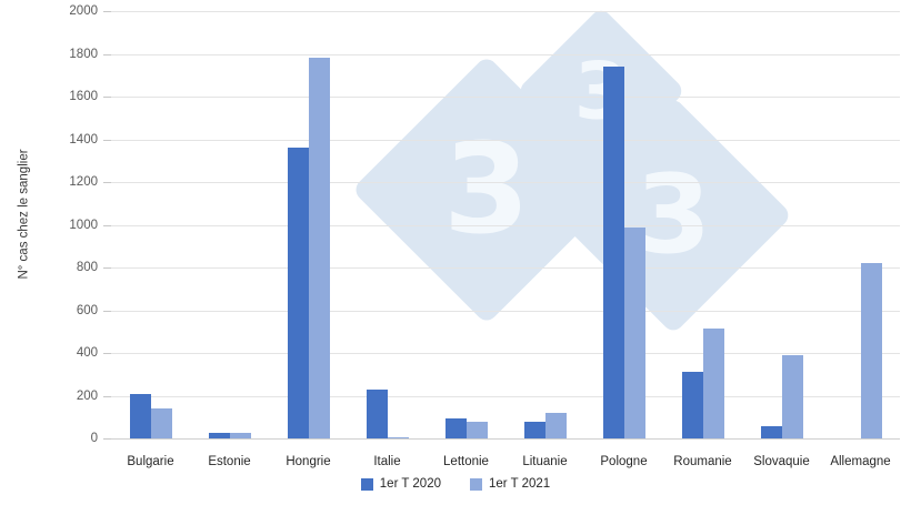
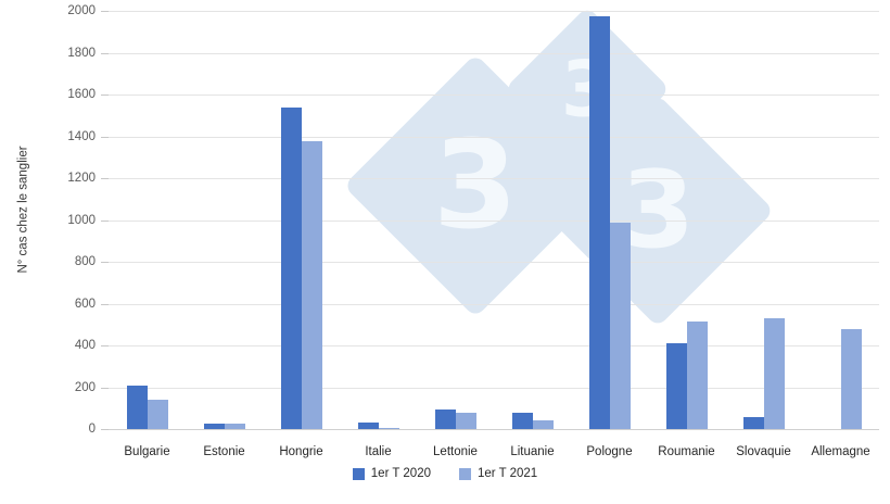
1er T 2020/Hongrie: 1360 -> 1540
1er T 2021/Hongrie: 1780 -> 1380
1er T 2020/Italie: 230 -> 30
1er T 2021/Lituanie: 120 -> 40
1er T 2020/Pologne: 1740 -> 1980
1er T 2020/Roumanie: 310 -> 410
1er T 2021/Slovaquie: 390 -> 530
1er T 2021/Allemagne: 820 -> 480
